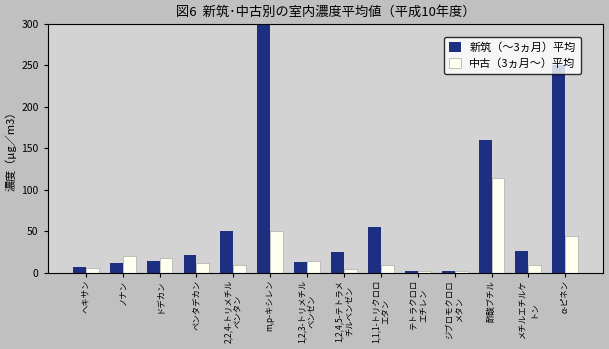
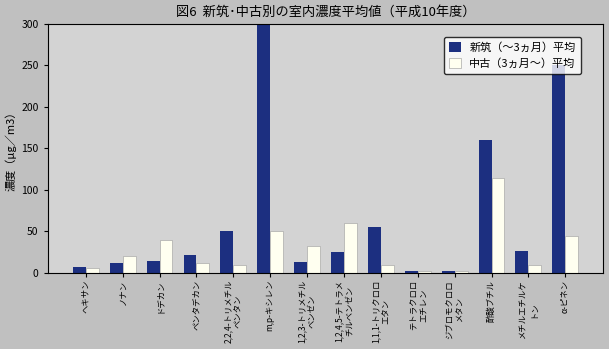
中古（3ヵ月～）平均/ドデカン: 18 -> 40
中古（3ヵ月～）平均/1,2,3-トリメチル ベンゼン: 15 -> 32
中古（3ヵ月～）平均/1,2,4,5-テトラメ チルベンゼン: 5 -> 60
